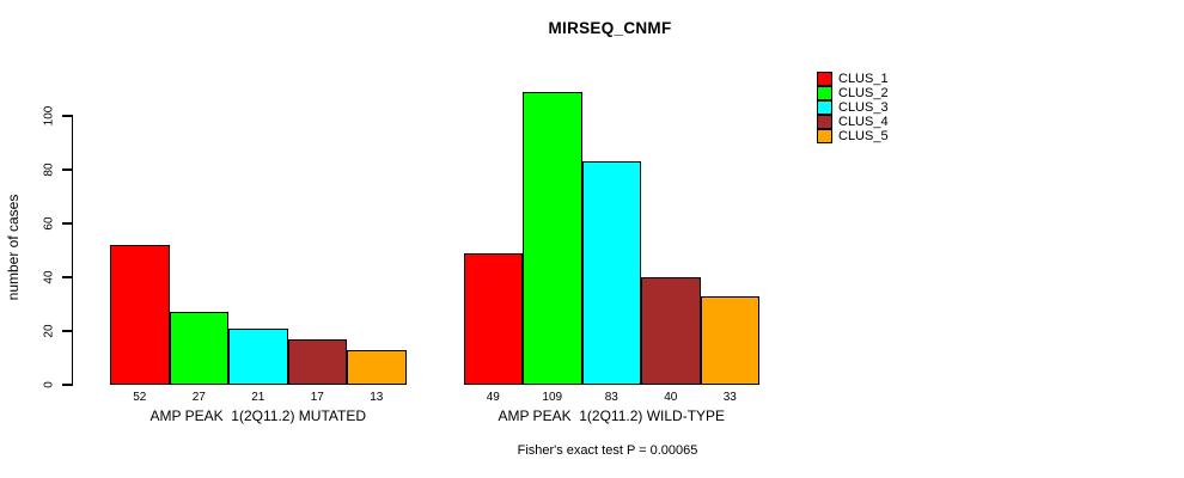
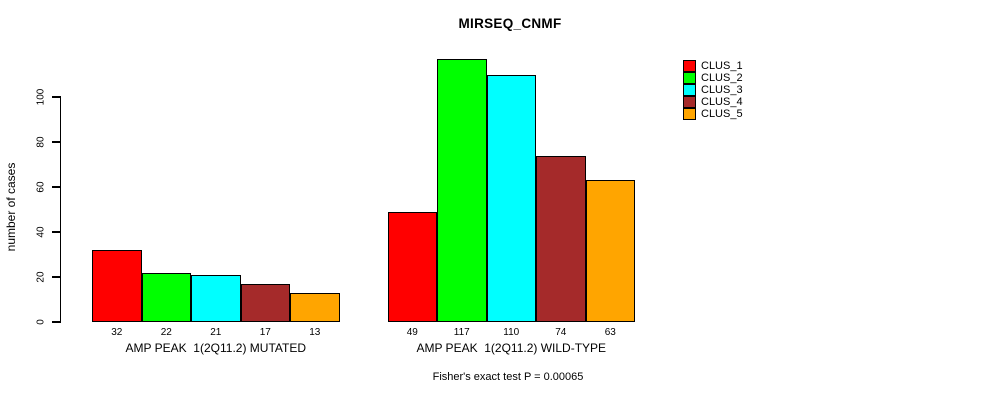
CLUS_1/AMP PEAK 1(2Q11.2) MUTATED: 52 -> 32
CLUS_2/AMP PEAK 1(2Q11.2) MUTATED: 27 -> 22
CLUS_2/AMP PEAK 1(2Q11.2) WILD-TYPE: 109 -> 117
CLUS_3/AMP PEAK 1(2Q11.2) WILD-TYPE: 83 -> 110
CLUS_4/AMP PEAK 1(2Q11.2) WILD-TYPE: 40 -> 74
CLUS_5/AMP PEAK 1(2Q11.2) WILD-TYPE: 33 -> 63
